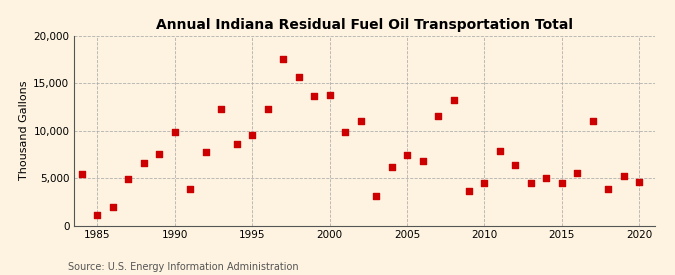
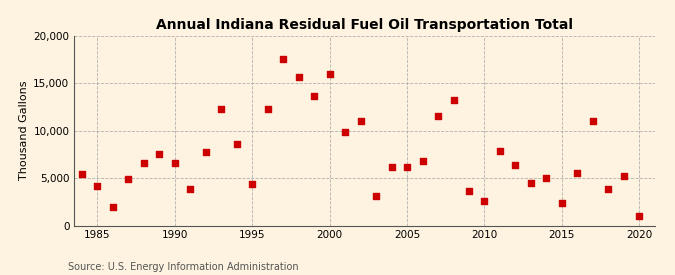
1985: 1,100 -> 4,200
1990: 9,900 -> 6,600
1995: 9,500 -> 4,400
2000: 13,800 -> 16,000
2005: 7,400 -> 6,200
2010: 4,500 -> 2,600
2015: 4,500 -> 2,400
2020: 4,600 -> 1,000
